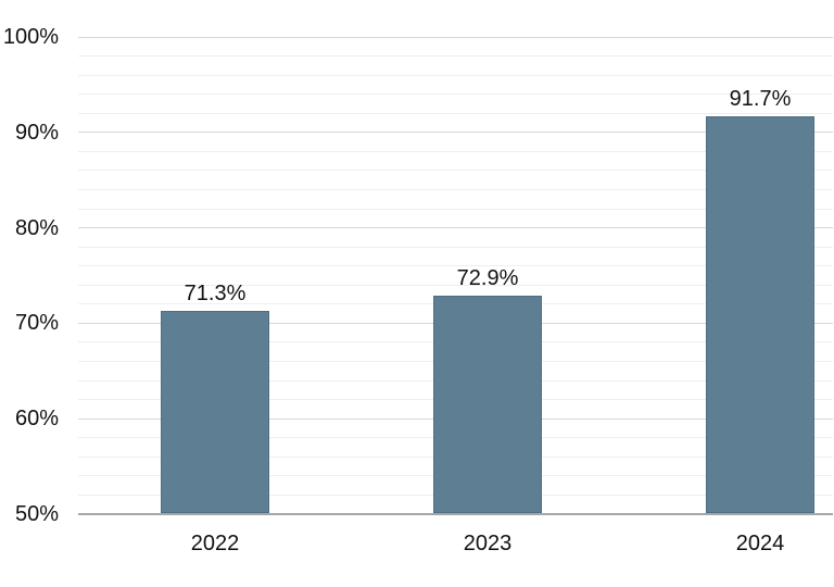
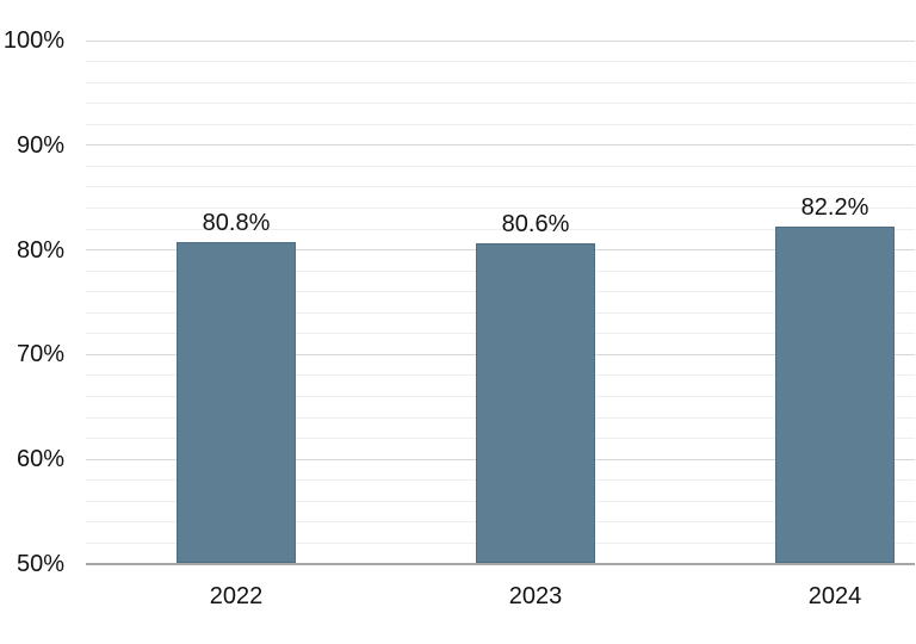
2022: 71.3% -> 80.8%
2023: 72.9% -> 80.6%
2024: 91.7% -> 82.2%
